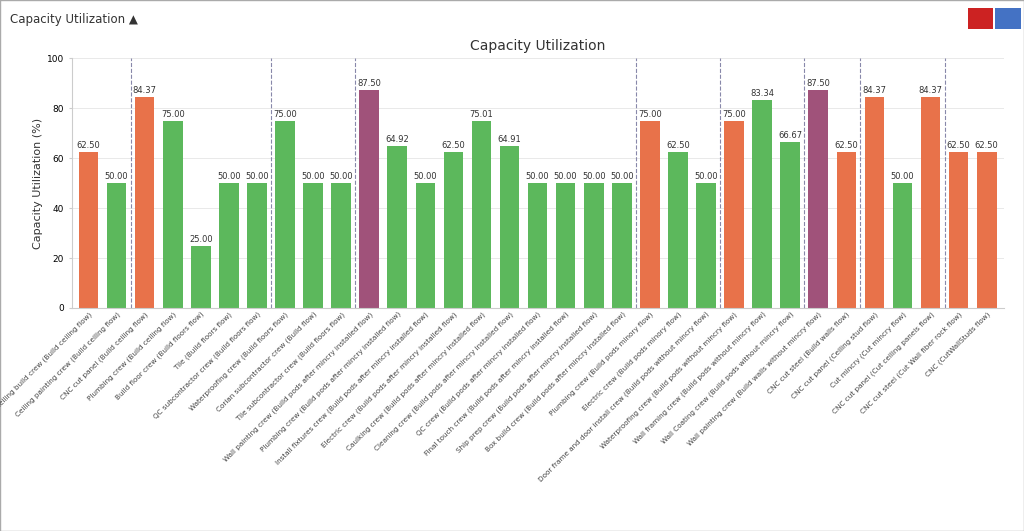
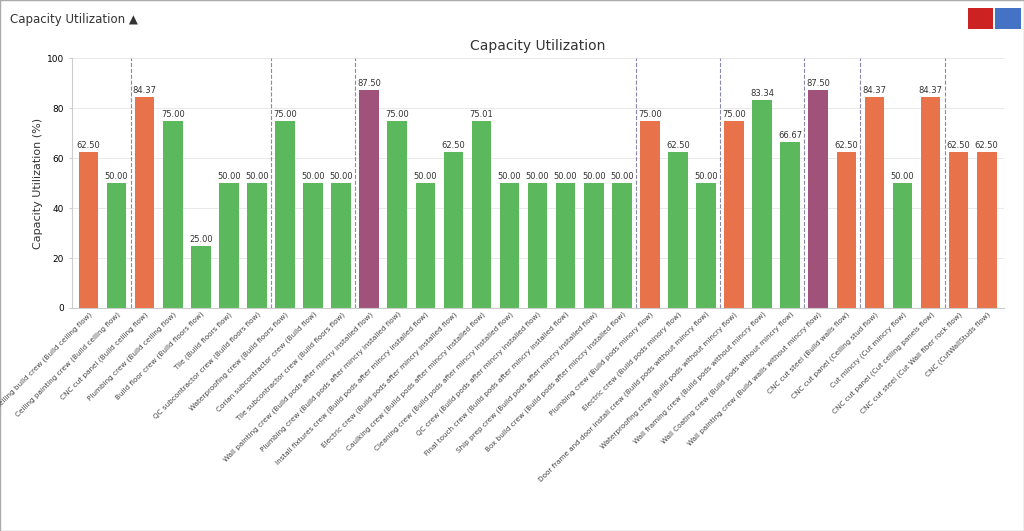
Plumbing crew (Build pods after mincry installed flow): 64.92 -> 75.00
Cleaning crew (Build pods after mincry installed flow): 64.91 -> 50.00
